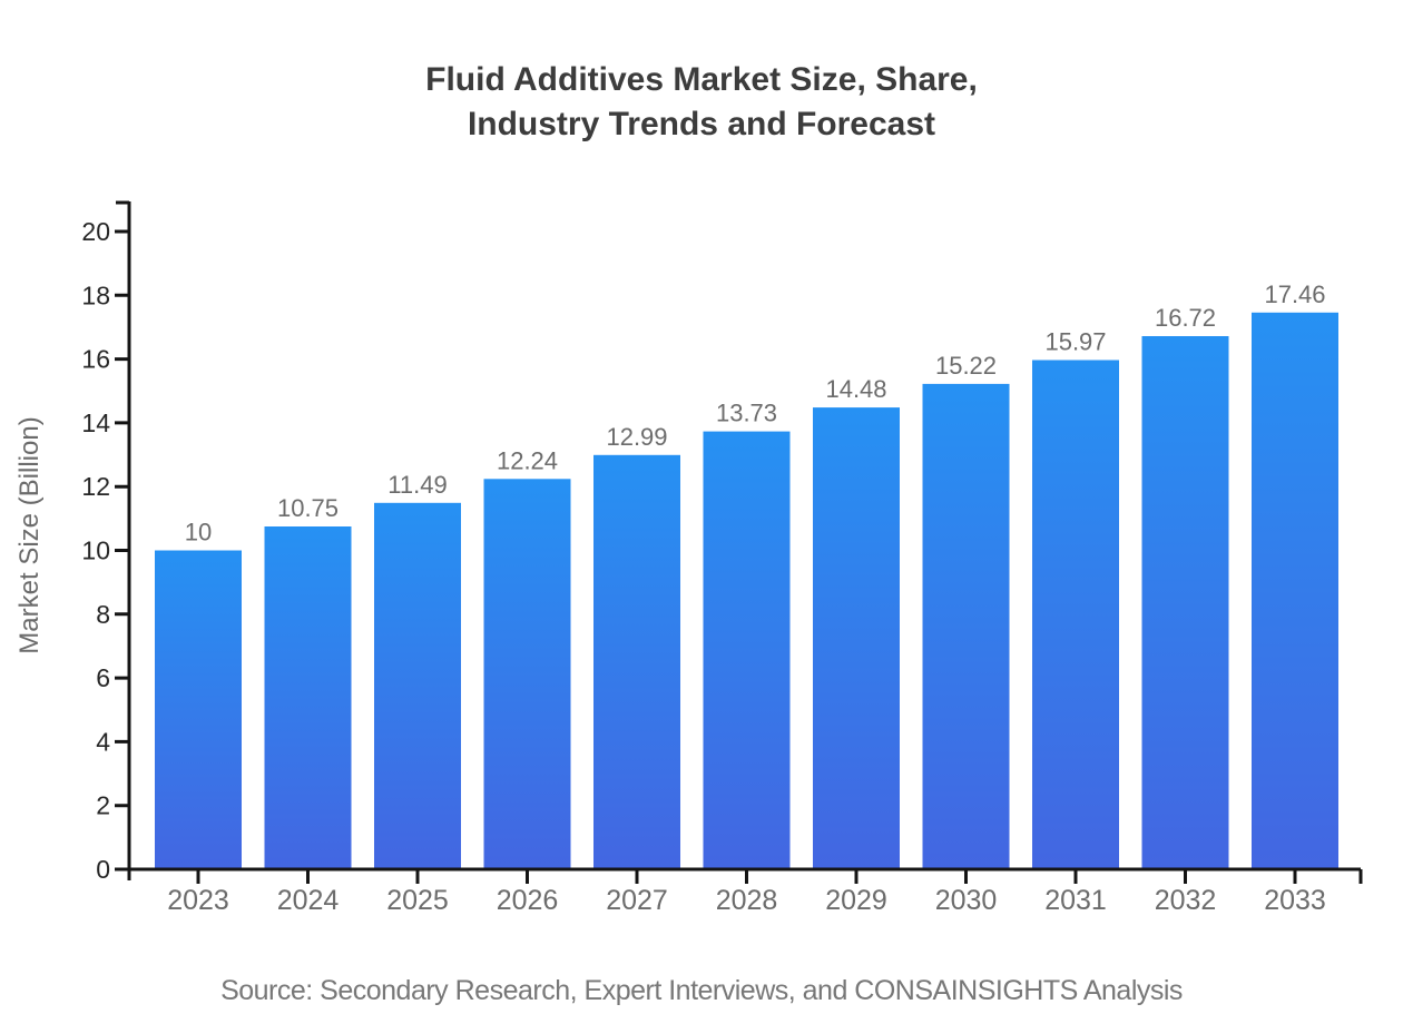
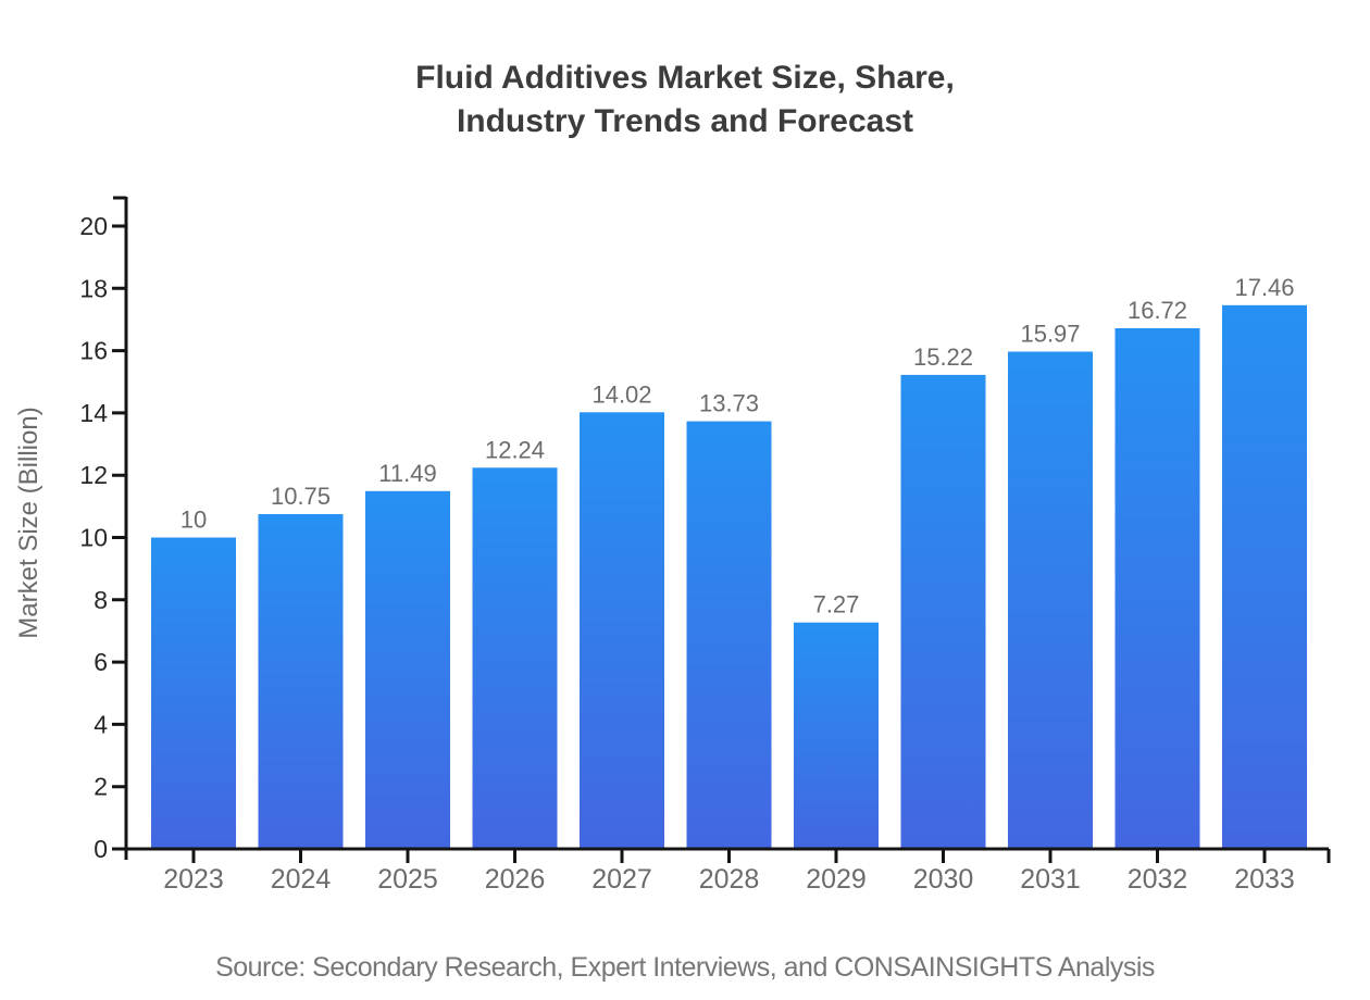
2027: 12.99 -> 14.02
2029: 14.48 -> 7.27
